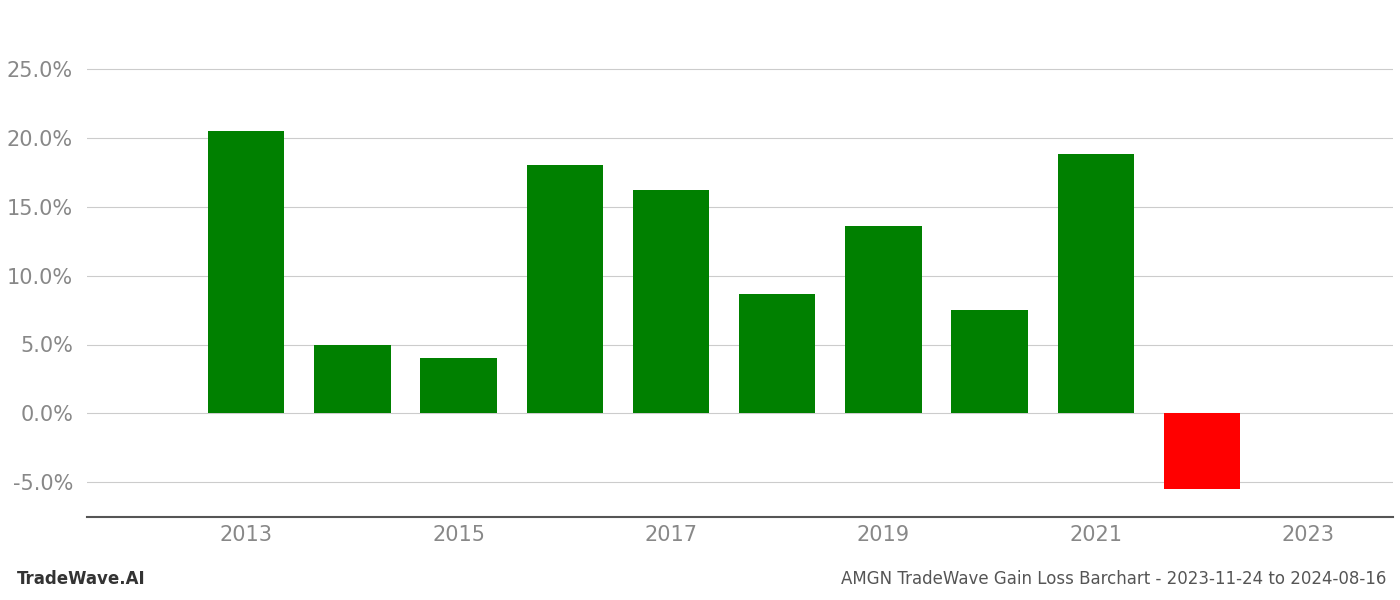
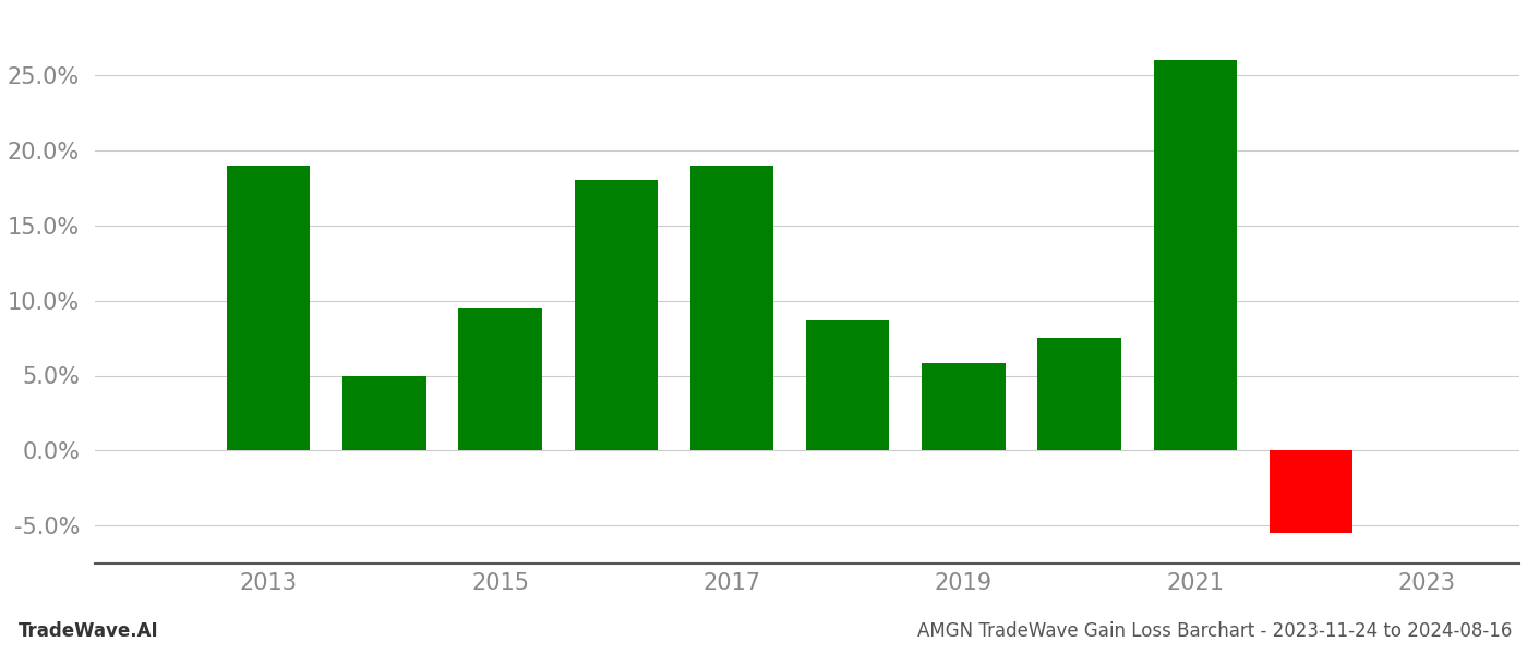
2013: 20.5% -> 19.0%
2015: 4.0% -> 9.5%
2017: 16.2% -> 19.0%
2019: 13.6% -> 5.8%
2021: 18.8% -> 26.0%
